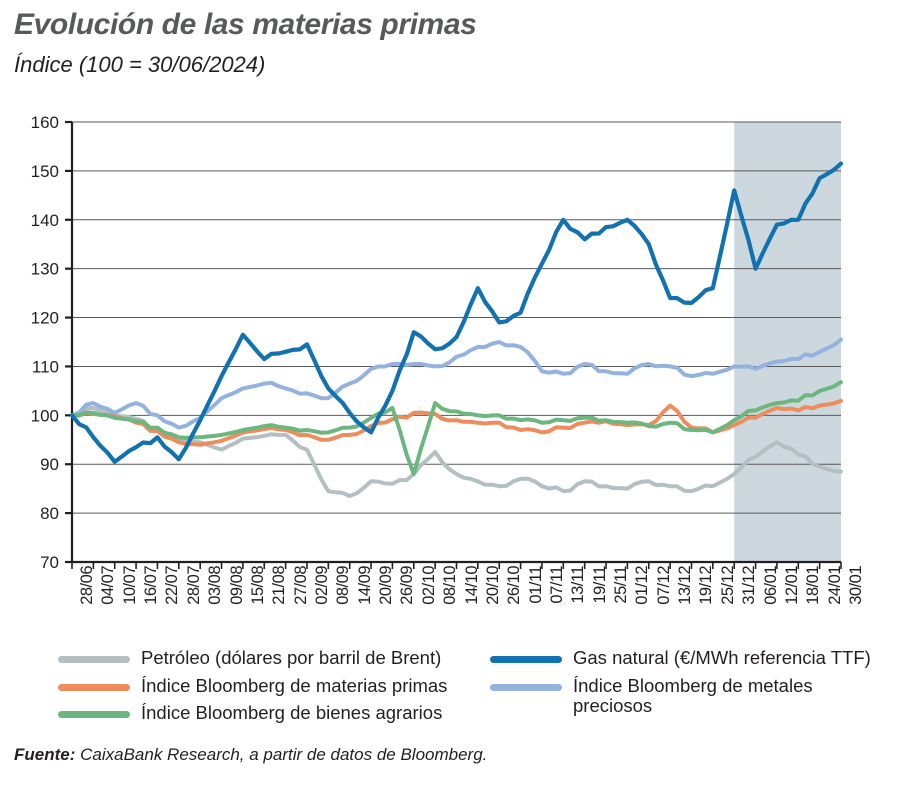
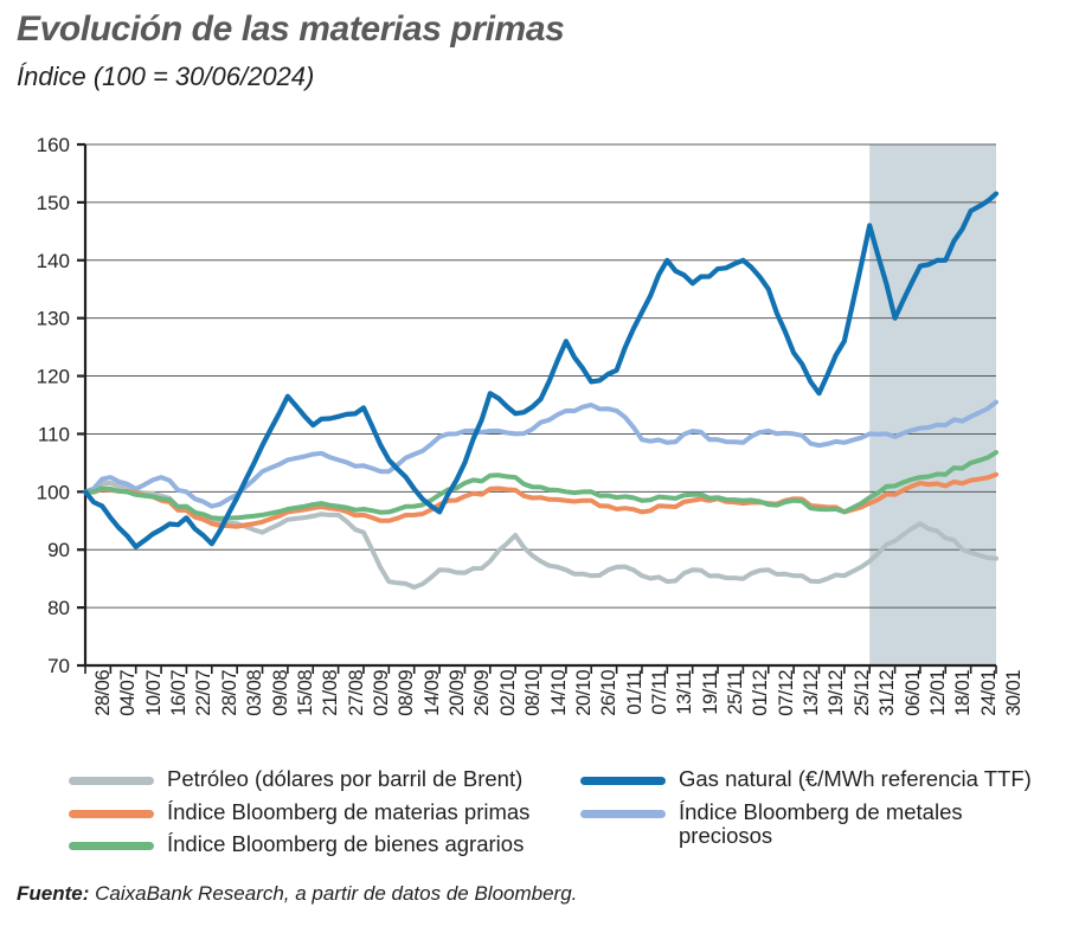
Índice Bloomberg de bienes agrarios/02/10: 88 -> 103
Índice Bloomberg de materias primas/13/12: 102 -> 99
Gas natural (€/MWh referencia TTF)/19/12: 123 -> 117
